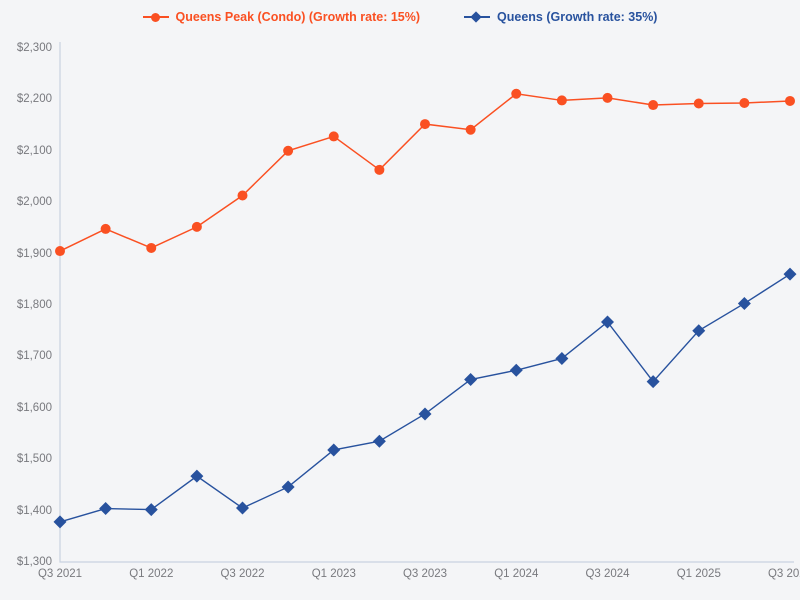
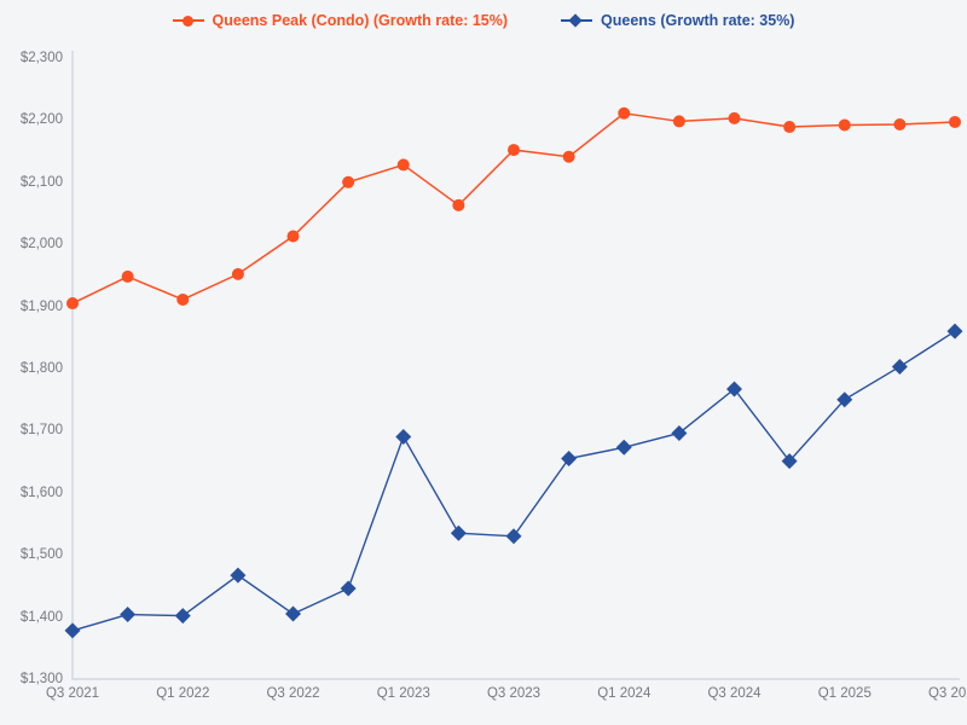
Queens (Growth rate: 35%)/Q1 2023: $1520 -> $1690
Queens (Growth rate: 35%)/Q3 2023: $1590 -> $1530
